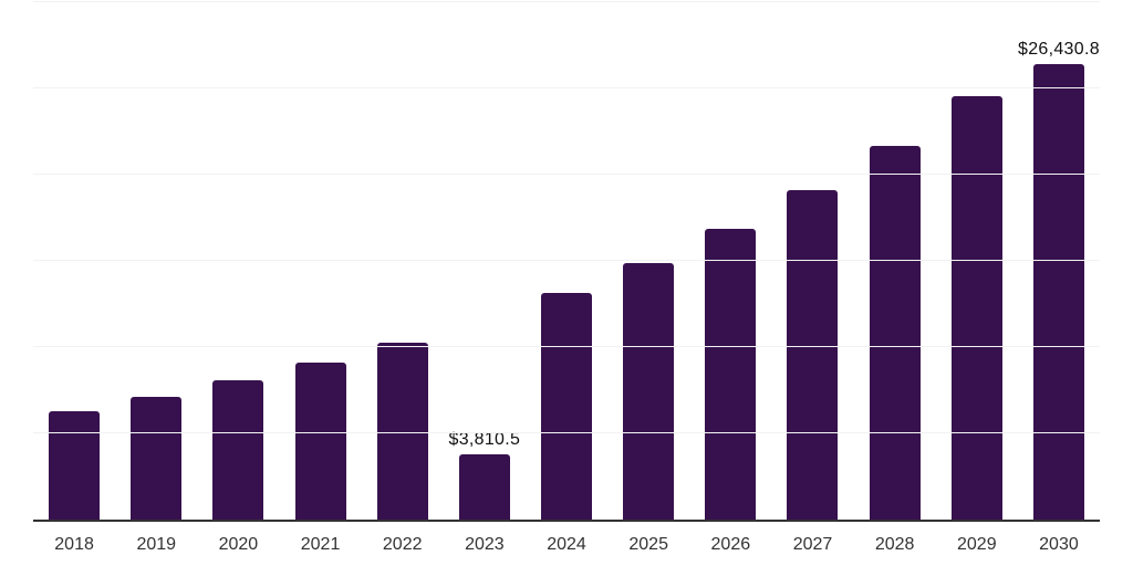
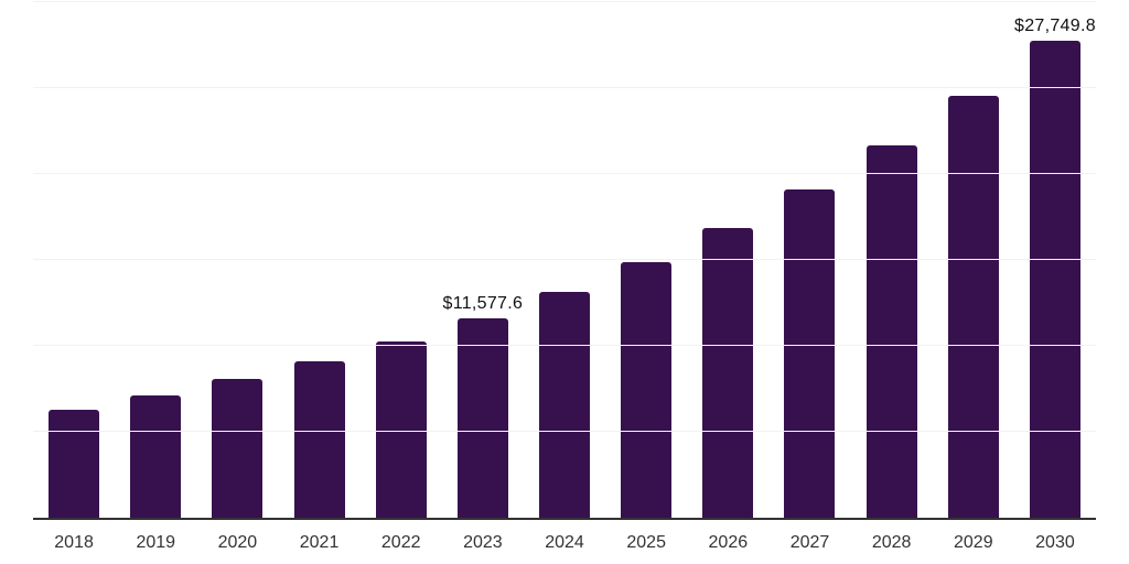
2023: $3,810.5 -> $11,577.6
2030: $26,430.8 -> $27,749.8
